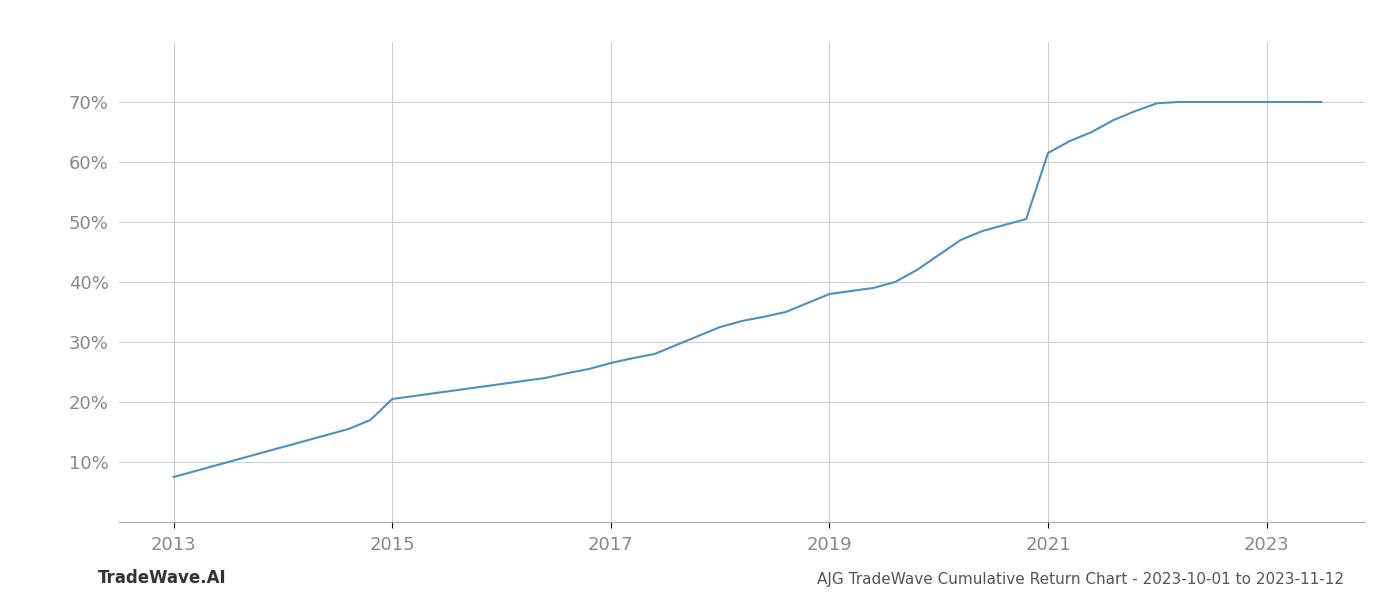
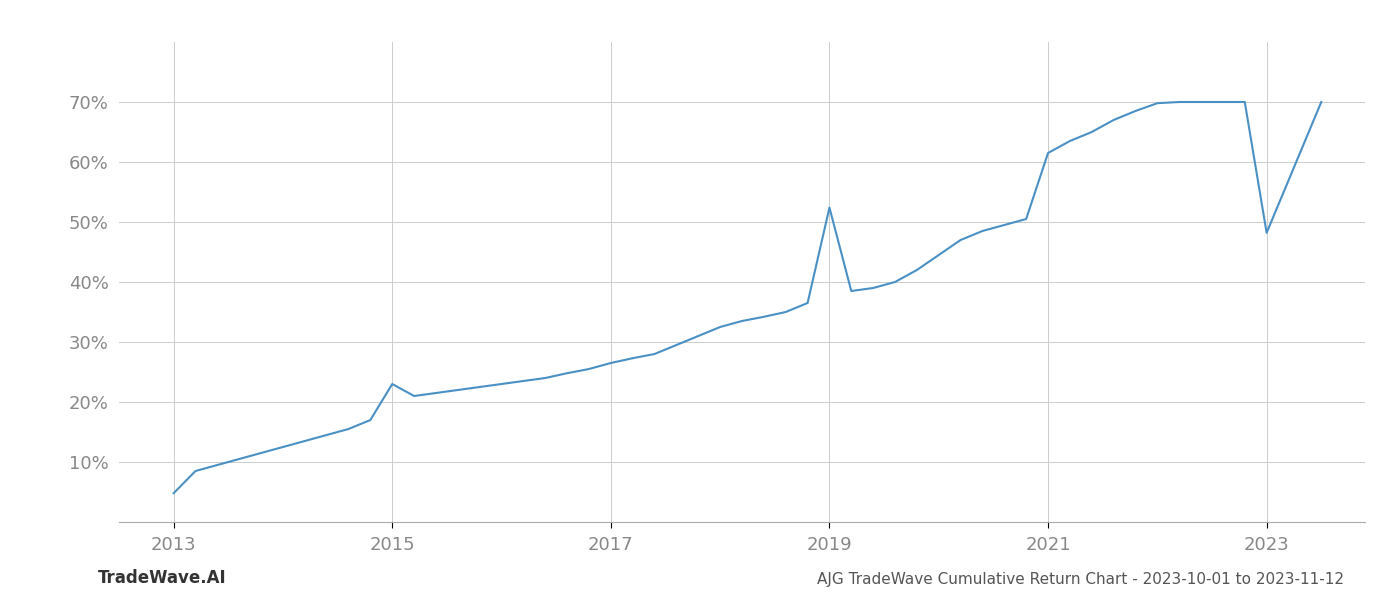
2013: 7.5% -> 4.8%
2015: 20.5% -> 23.0%
2019: 38.0% -> 52.4%
2023: 70.0% -> 48.2%
